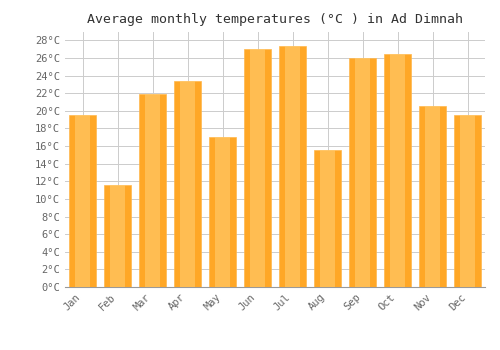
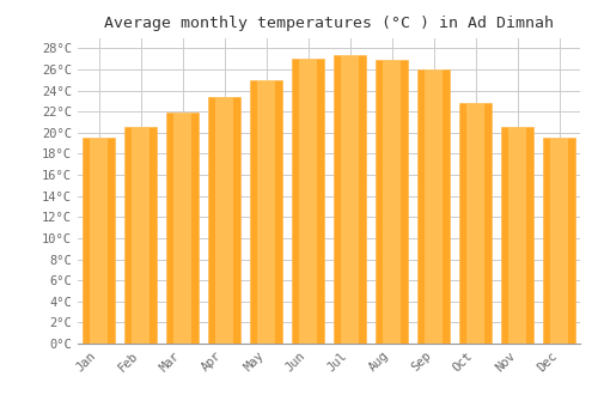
Feb: 11.6°C -> 20.5°C
May: 17.0°C -> 25.0°C
Aug: 15.6°C -> 26.9°C
Oct: 26.4°C -> 22.8°C
